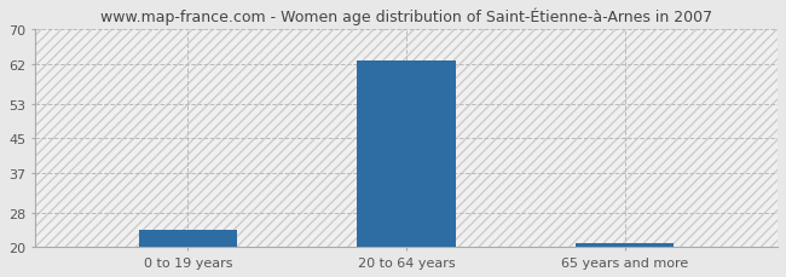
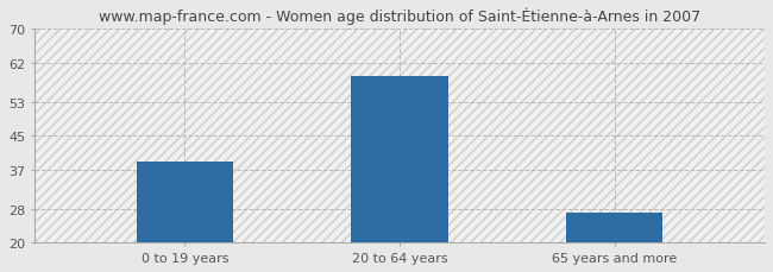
0 to 19 years: 24 -> 39
20 to 64 years: 63 -> 59
65 years and more: 21 -> 27
